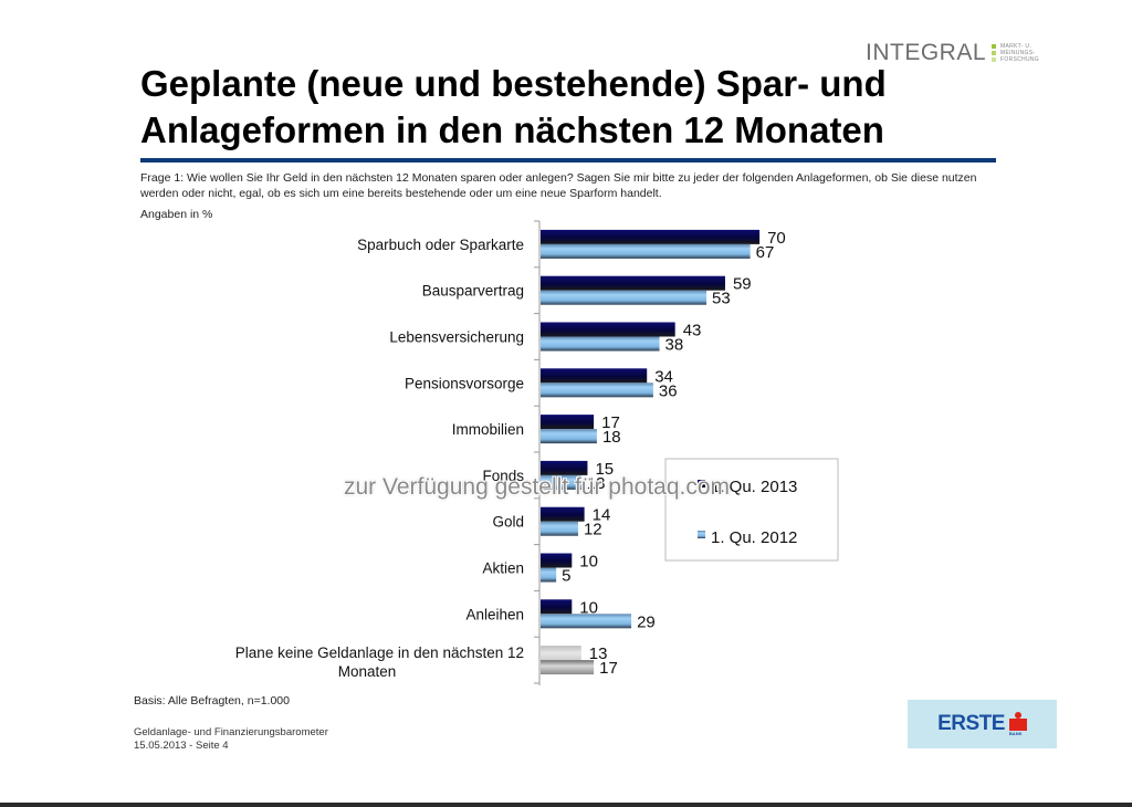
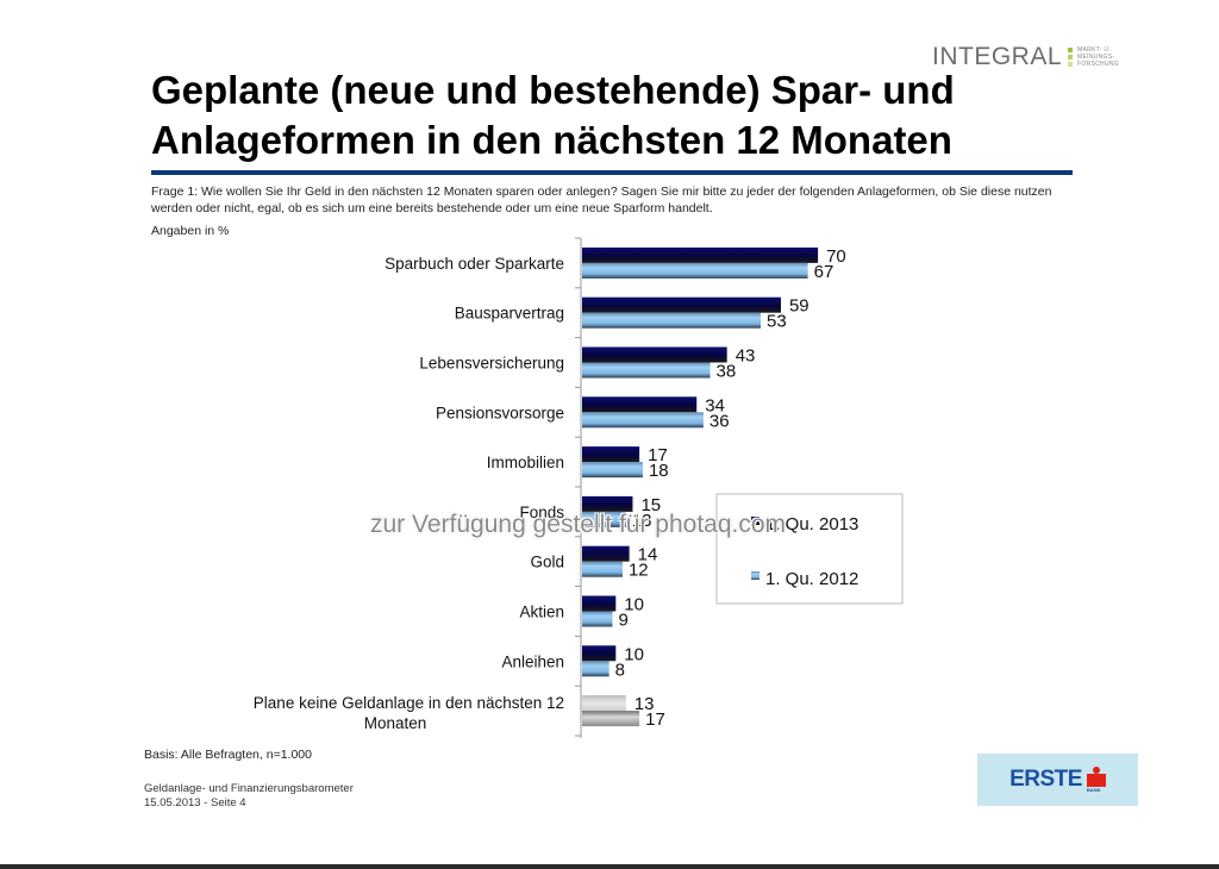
1. Qu. 2012/Aktien: 5 -> 9
1. Qu. 2012/Anleihen: 29 -> 8
